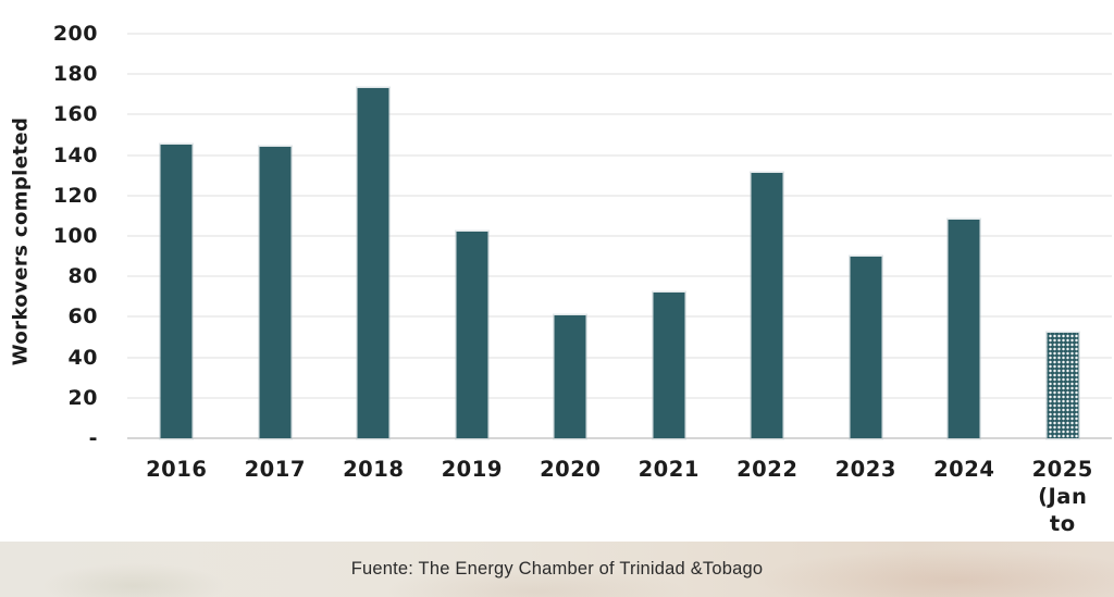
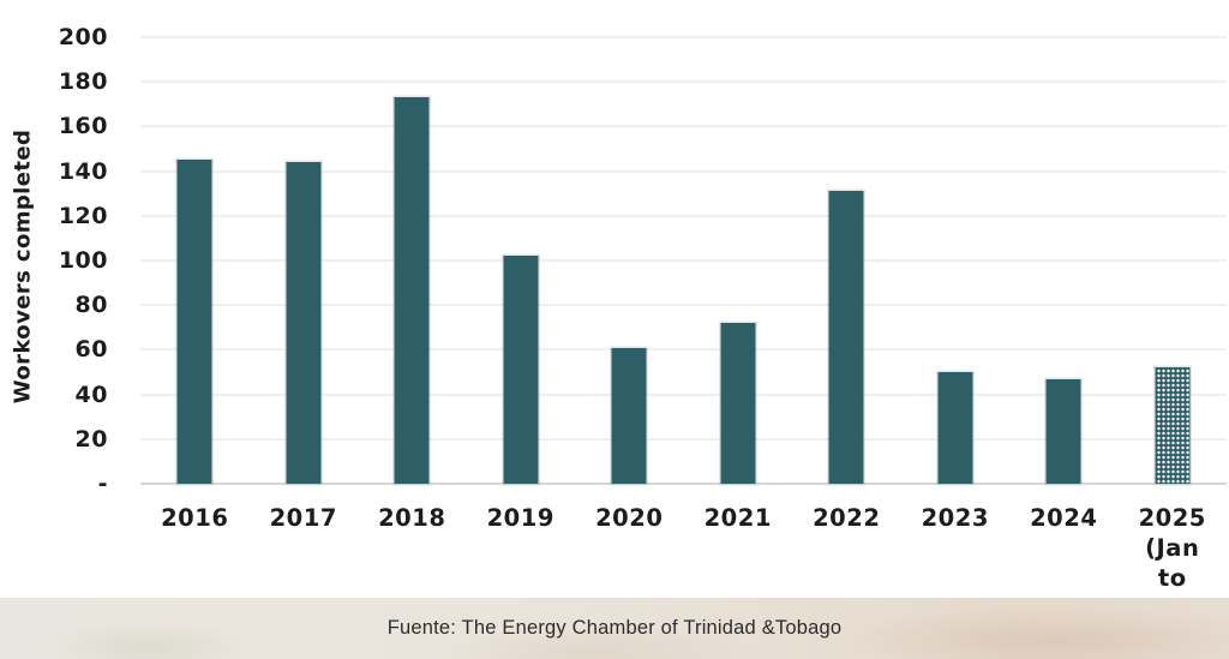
2023: 90 -> 50
2024: 108 -> 47
